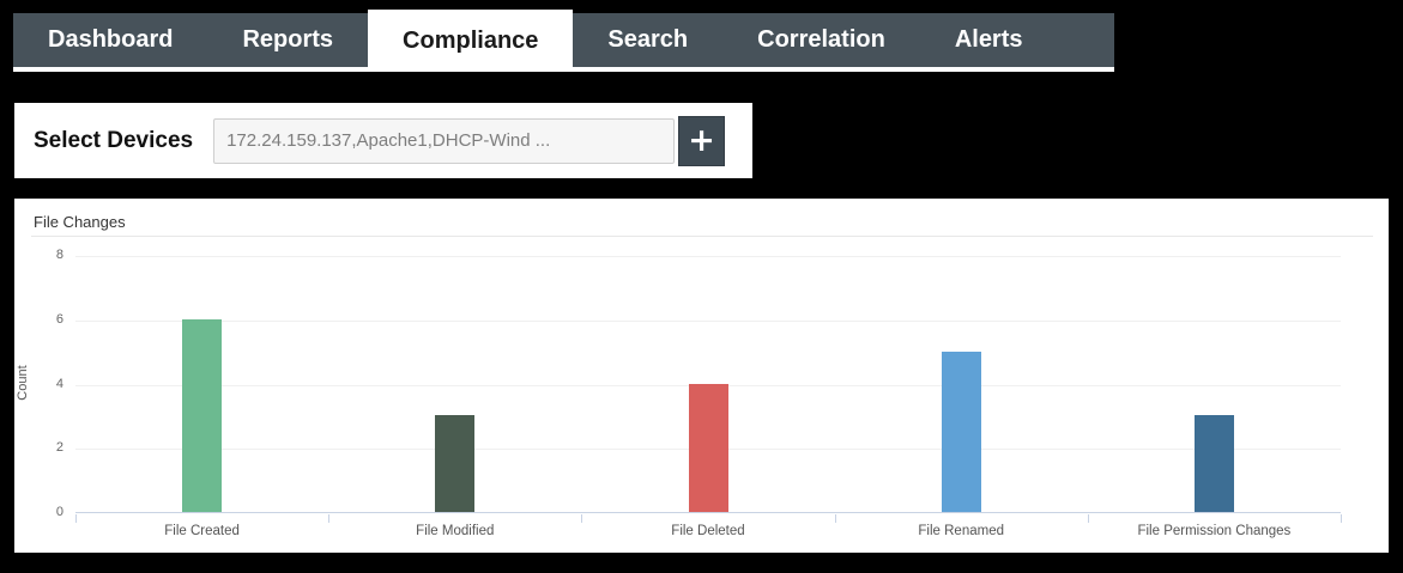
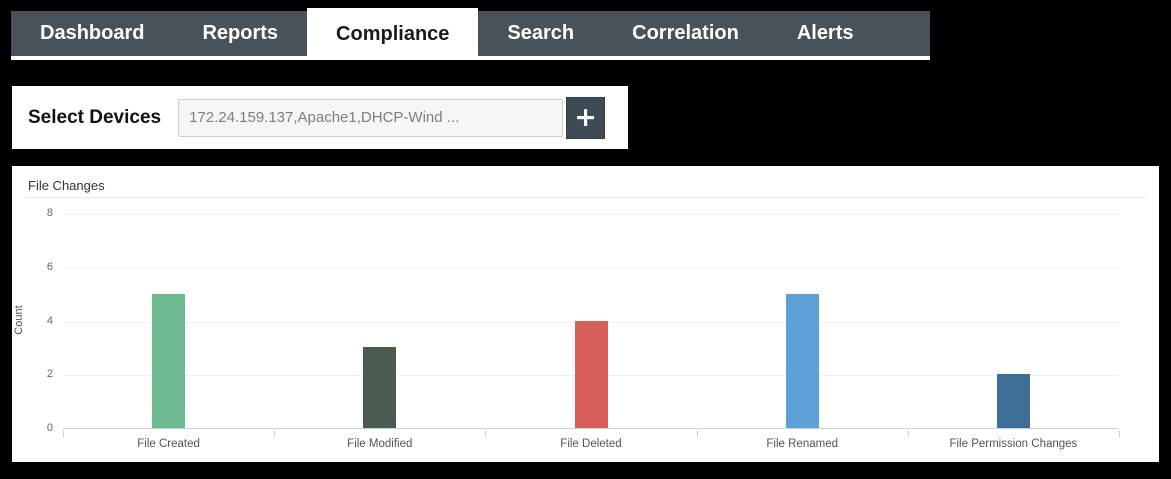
File Created: 6 -> 5
File Permission Changes: 3 -> 2
